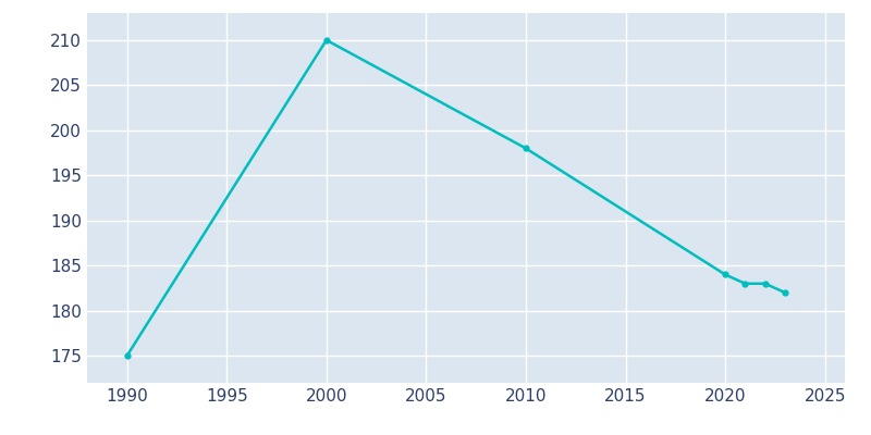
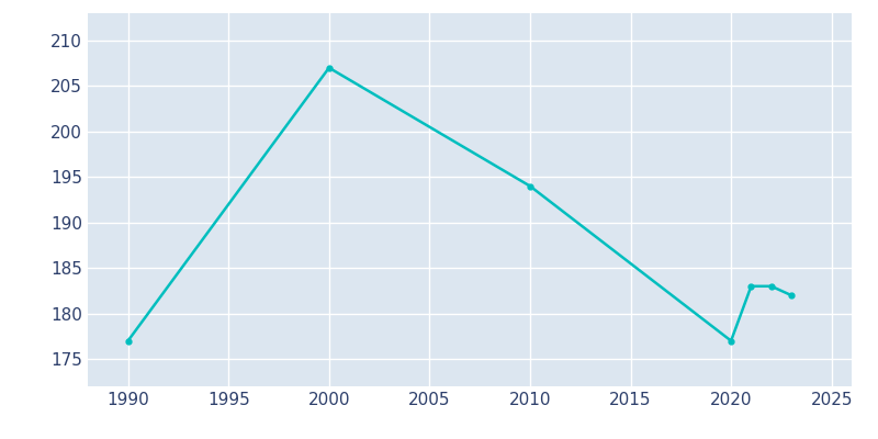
1990: 175 -> 177
2000: 210 -> 207
2010: 198 -> 194
2020: 184 -> 177
